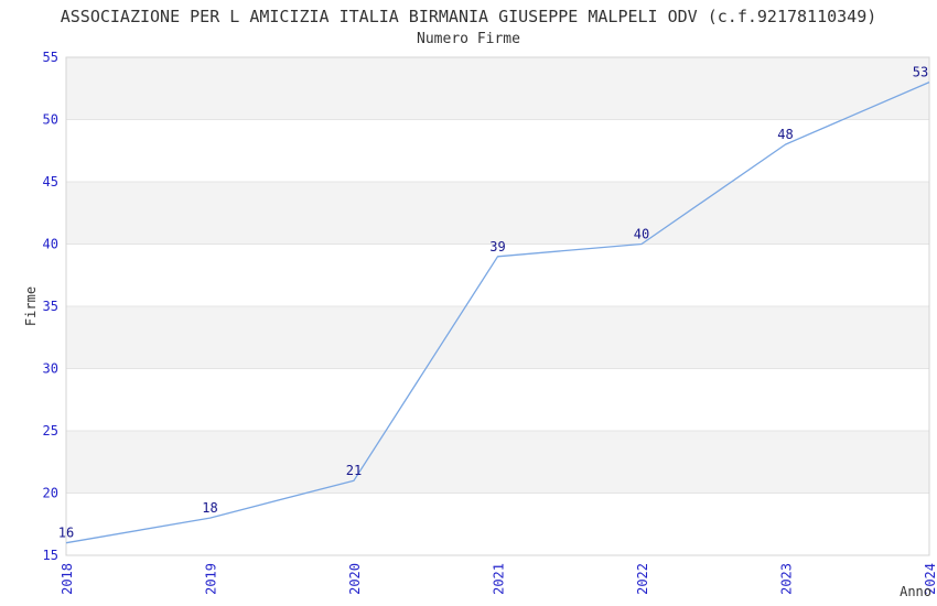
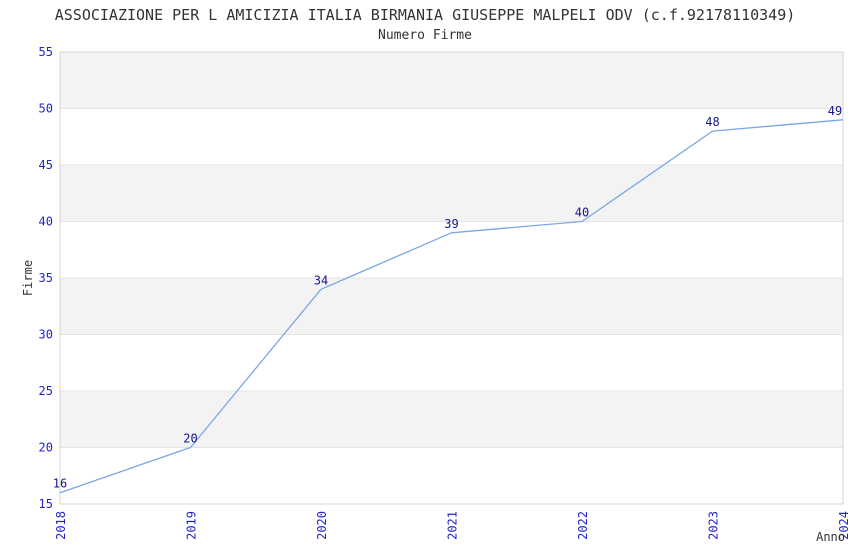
2019: 18 -> 20
2020: 21 -> 34
2024: 53 -> 49
